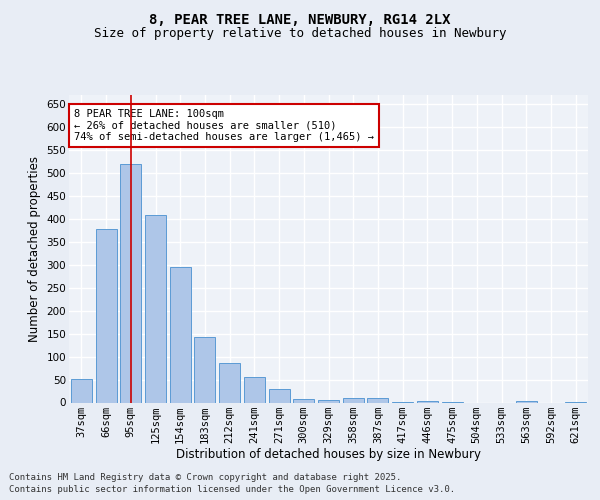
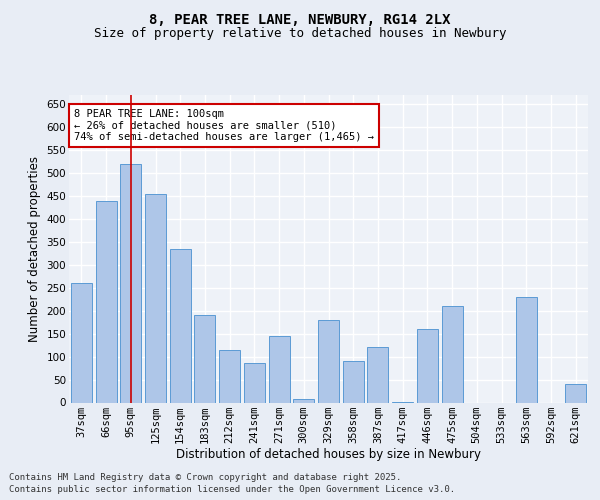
37sqm: 52 -> 260
66sqm: 378 -> 440
125sqm: 408 -> 455
154sqm: 295 -> 335
183sqm: 143 -> 190
212sqm: 85 -> 115
241sqm: 55 -> 85
271sqm: 30 -> 145
329sqm: 6 -> 180
358sqm: 10 -> 90
387sqm: 10 -> 120
446sqm: 4 -> 160
475sqm: 1 -> 210
563sqm: 3 -> 230
621sqm: 1 -> 40
